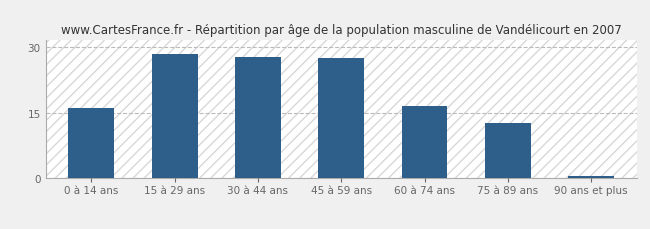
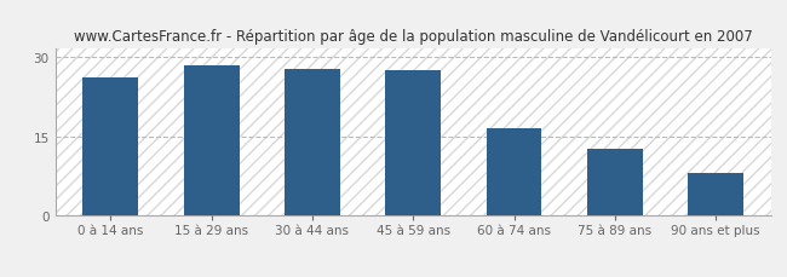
0 à 14 ans: 16.1 -> 26.0
90 ans et plus: 0.5 -> 8.0
